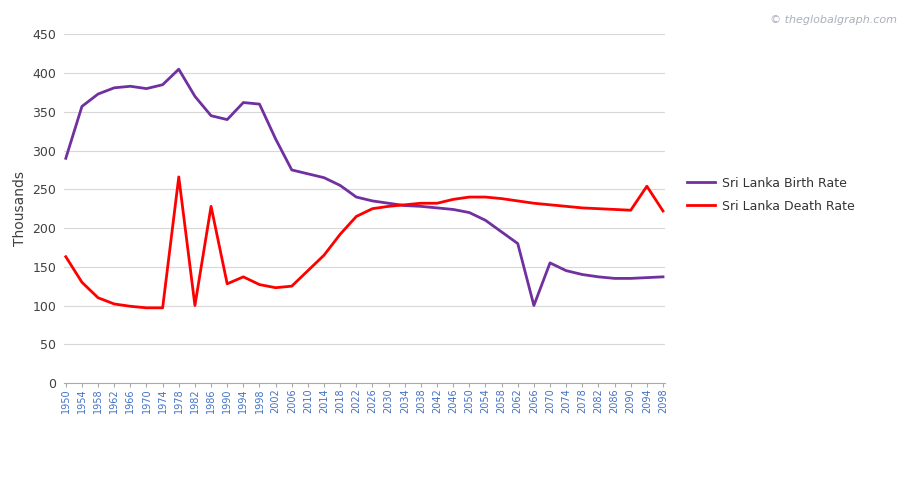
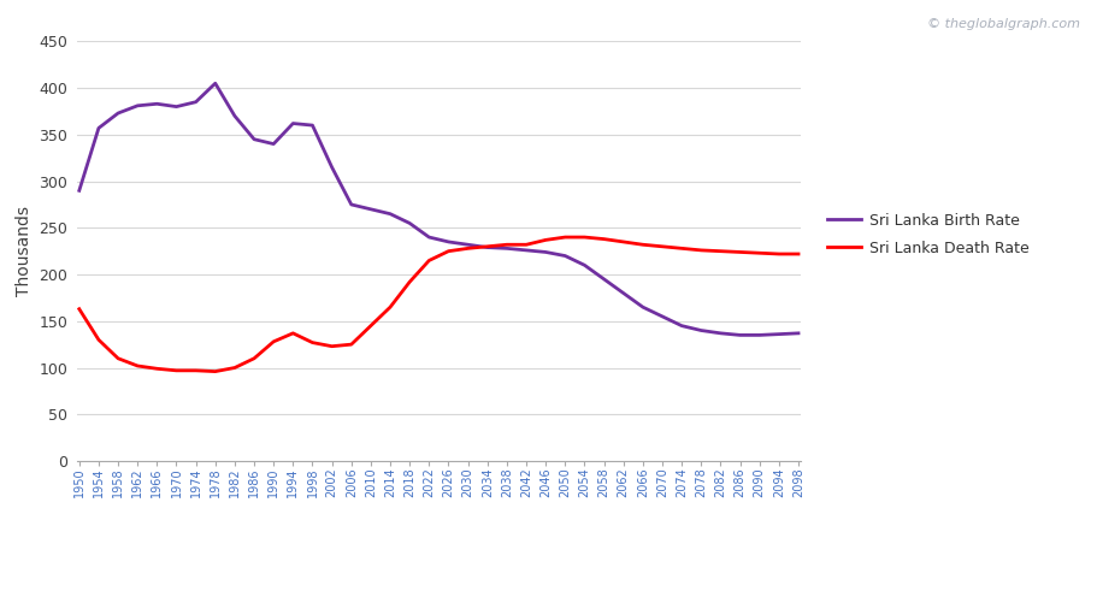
Sri Lanka Death Rate/1978: 266 -> 96
Sri Lanka Death Rate/1986: 228 -> 110
Sri Lanka Birth Rate/2066: 100 -> 165
Sri Lanka Death Rate/2094: 254 -> 222
